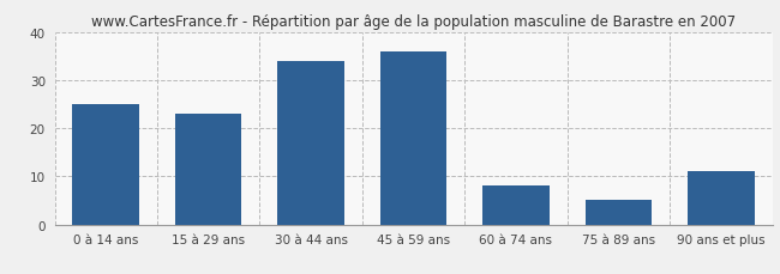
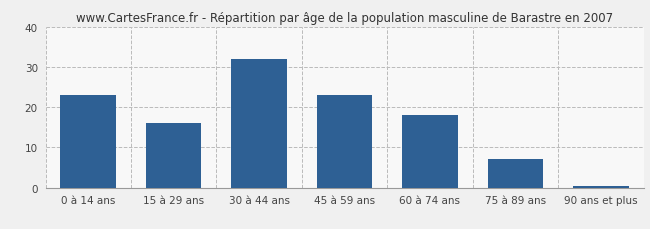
0 à 14 ans: 25.0 -> 23.0
15 à 29 ans: 23.0 -> 16.0
30 à 44 ans: 34.0 -> 32.0
45 à 59 ans: 36.0 -> 23.0
60 à 74 ans: 8.0 -> 18.0
75 à 89 ans: 5.0 -> 7.0
90 ans et plus: 11.0 -> 0.5
